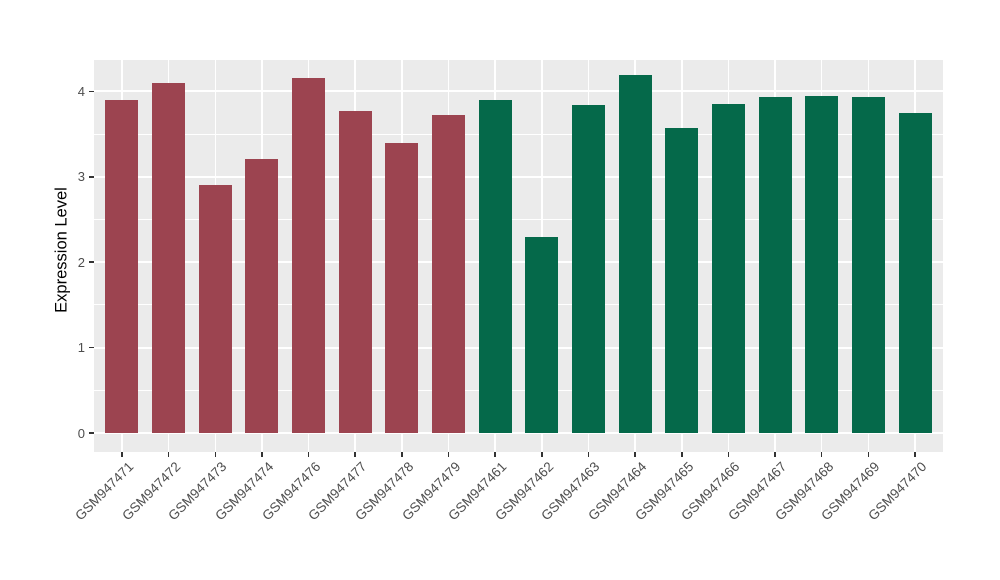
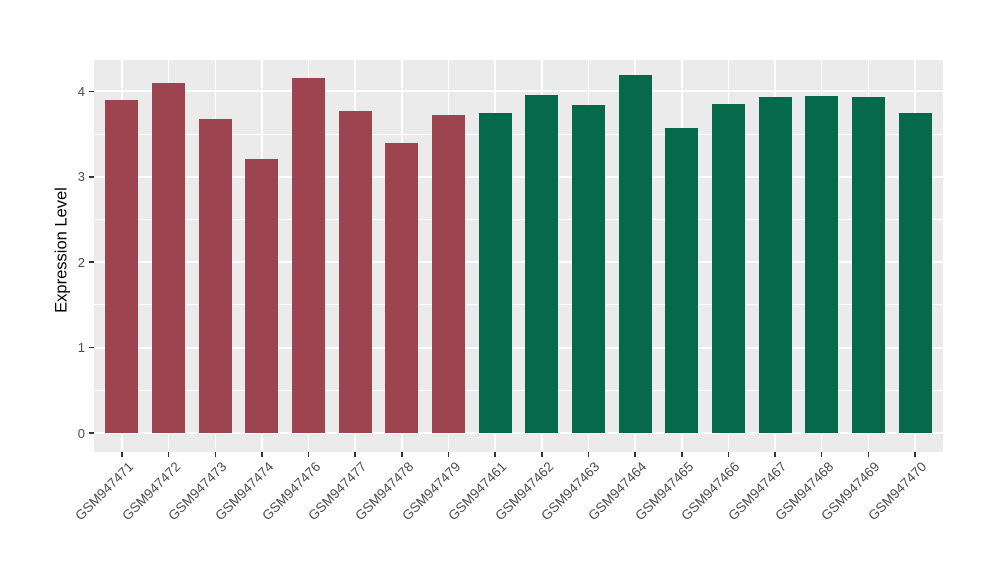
GSM947473: 2.9 -> 3.7
GSM947461: 3.9 -> 3.8
GSM947462: 2.3 -> 4.0
